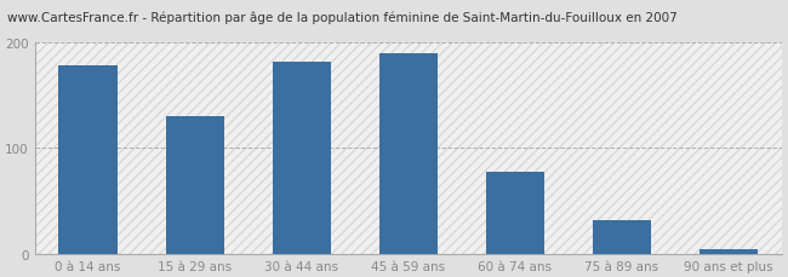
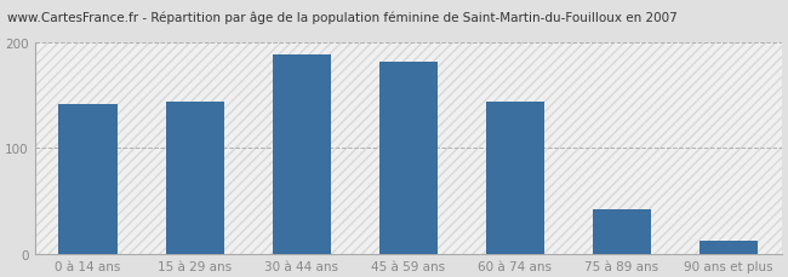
0 à 14 ans: 178 -> 142
15 à 29 ans: 130 -> 144
30 à 44 ans: 182 -> 188
45 à 59 ans: 190 -> 182
60 à 74 ans: 78 -> 144
75 à 89 ans: 32 -> 42
90 ans et plus: 5 -> 12
